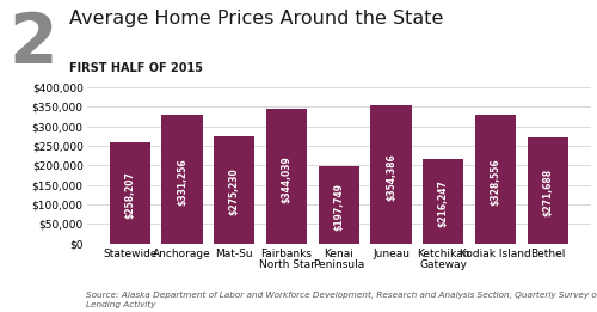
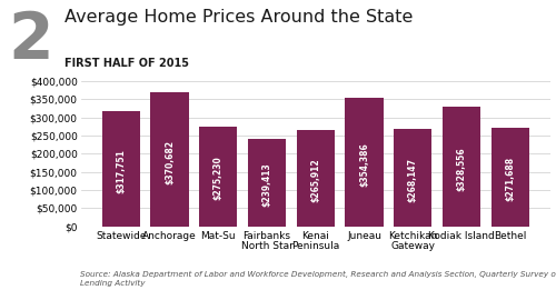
Statewide: $258,207 -> $317,751
Anchorage: $331,256 -> $370,682
Fairbanks North Star: $344,039 -> $239,413
Kenai Peninsula: $197,749 -> $265,912
Ketchikan Gateway: $216,247 -> $268,147
